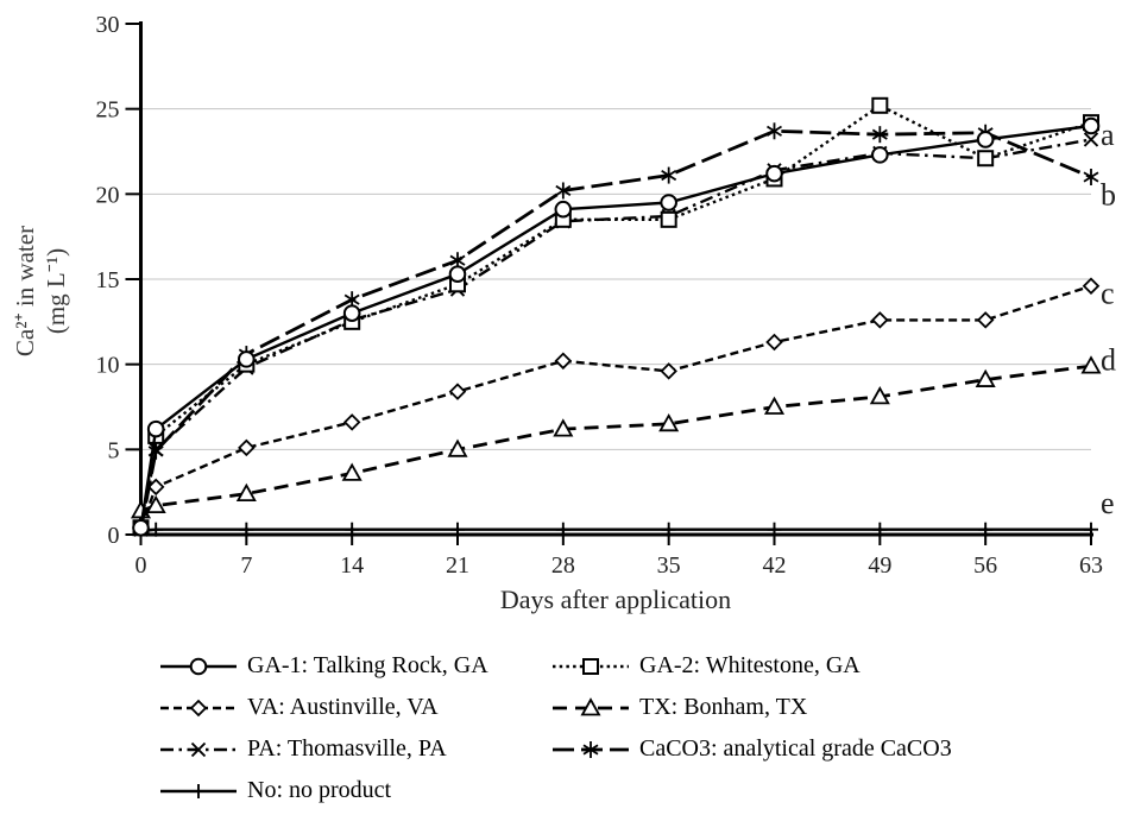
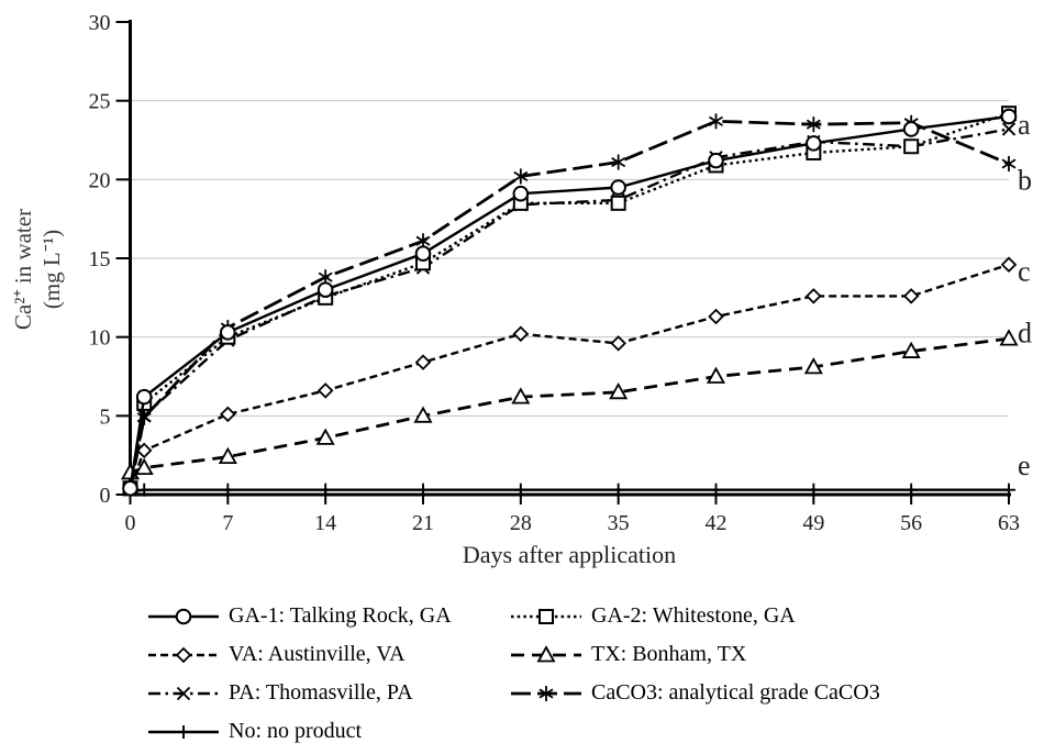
GA-2: Whitestone, GA/49: 25.2 -> 21.7
